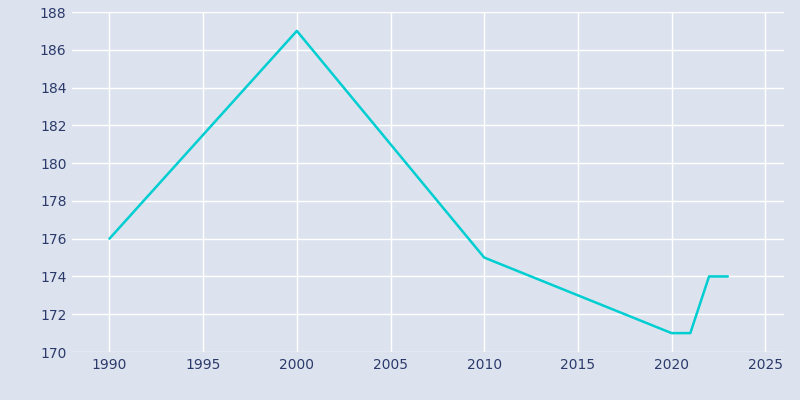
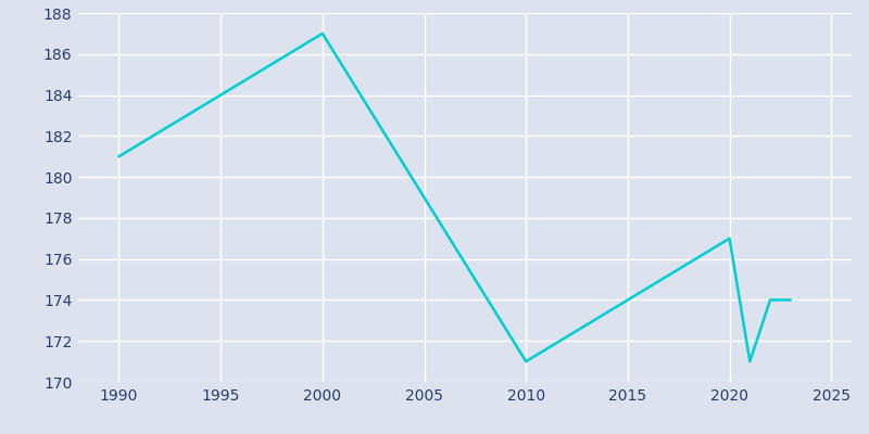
1990: 176 -> 181
2010: 175 -> 171
2020: 171 -> 177
